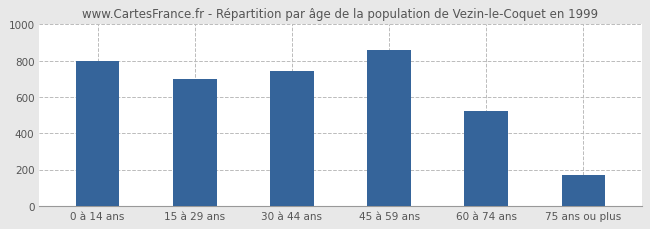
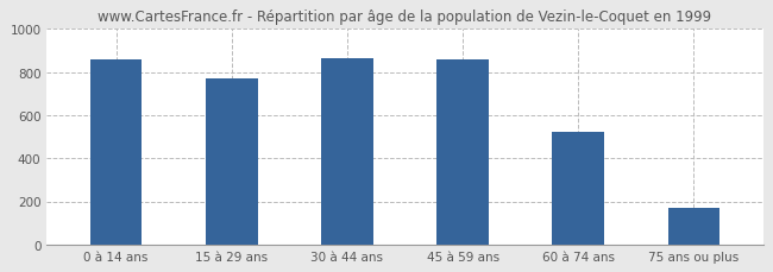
0 à 14 ans: 800 -> 860
15 à 29 ans: 700 -> 770
30 à 44 ans: 740 -> 860
